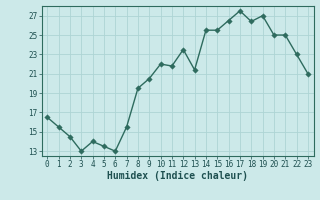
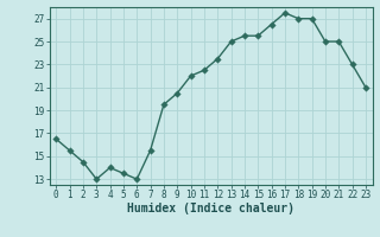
11: 21.8 -> 22.5
13: 21.4 -> 25.0
18: 26.4 -> 27.0
